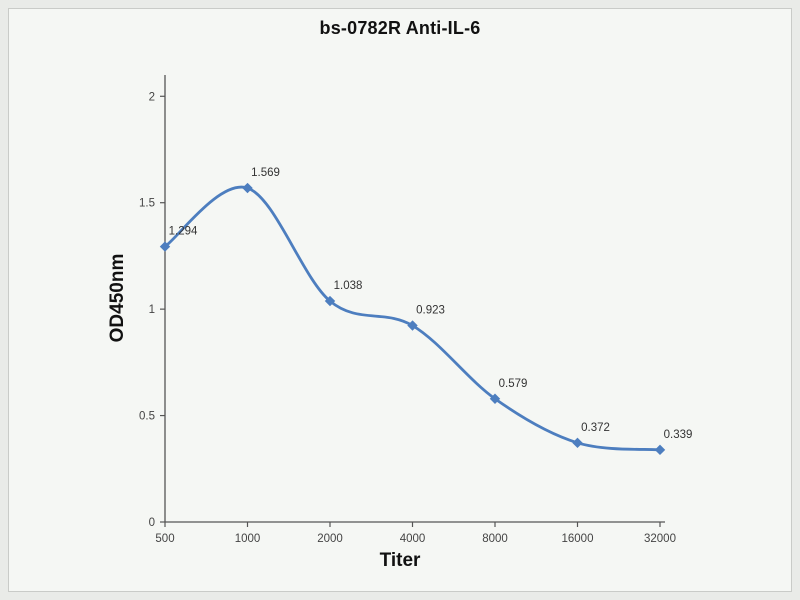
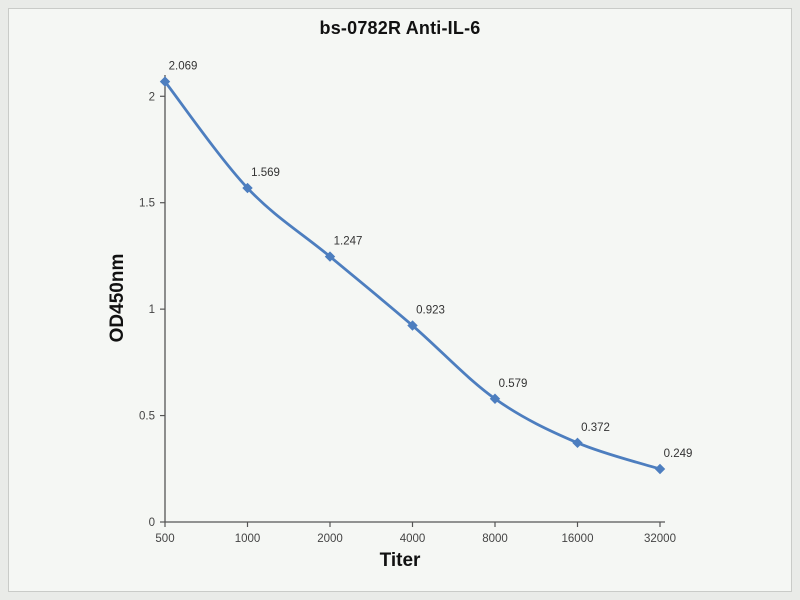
500: 1.294 -> 2.069
2000: 1.038 -> 1.247
32000: 0.339 -> 0.249
